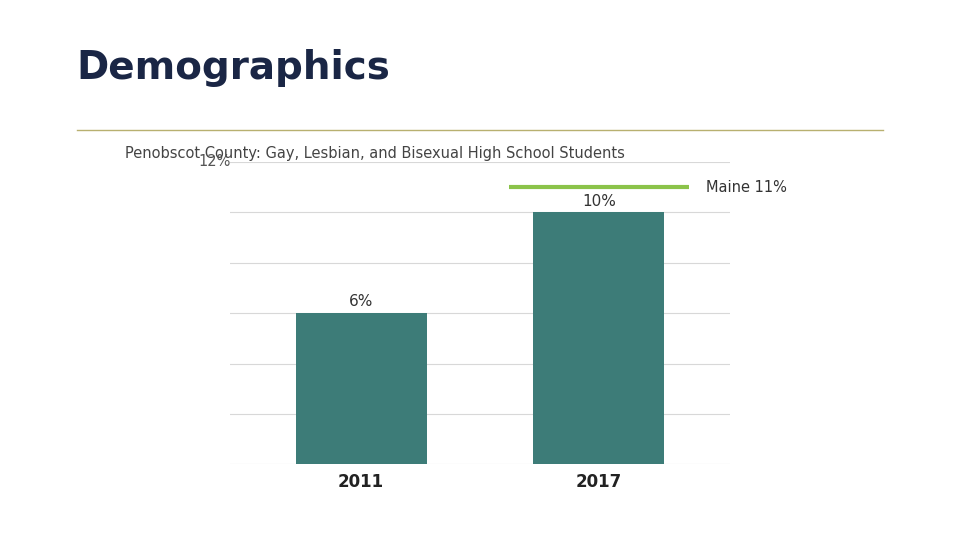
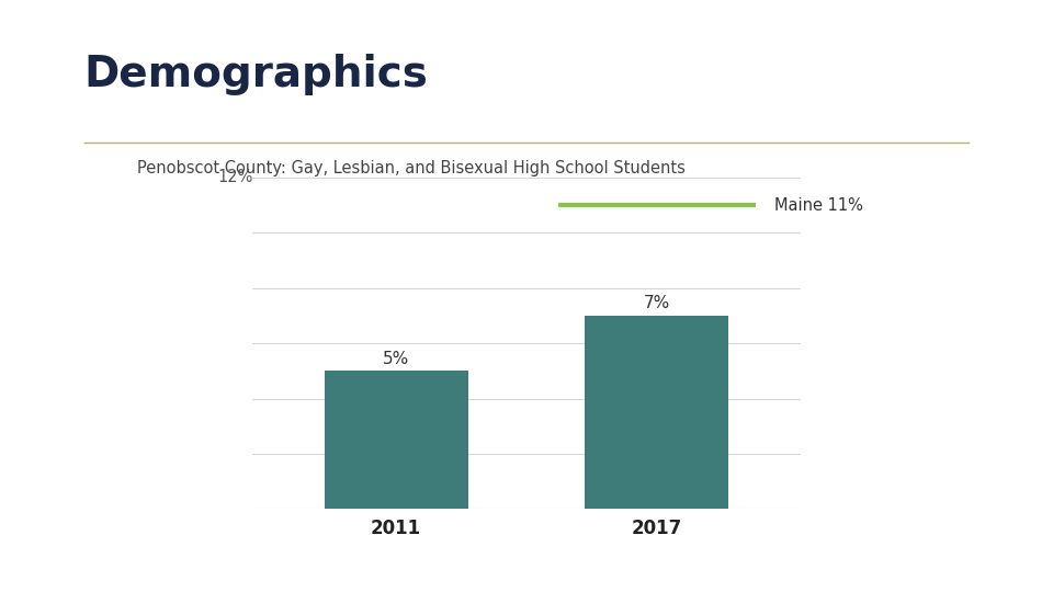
2011: 6% -> 5%
2017: 10% -> 7%
